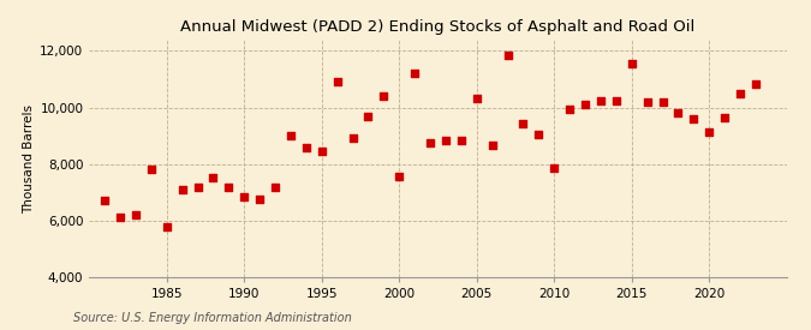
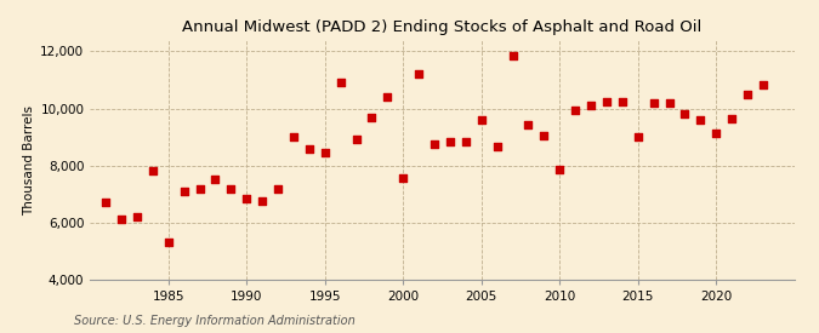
1985: 5,800 -> 5,300
2005: 10,300 -> 9,600
2015: 11,550 -> 9,000
